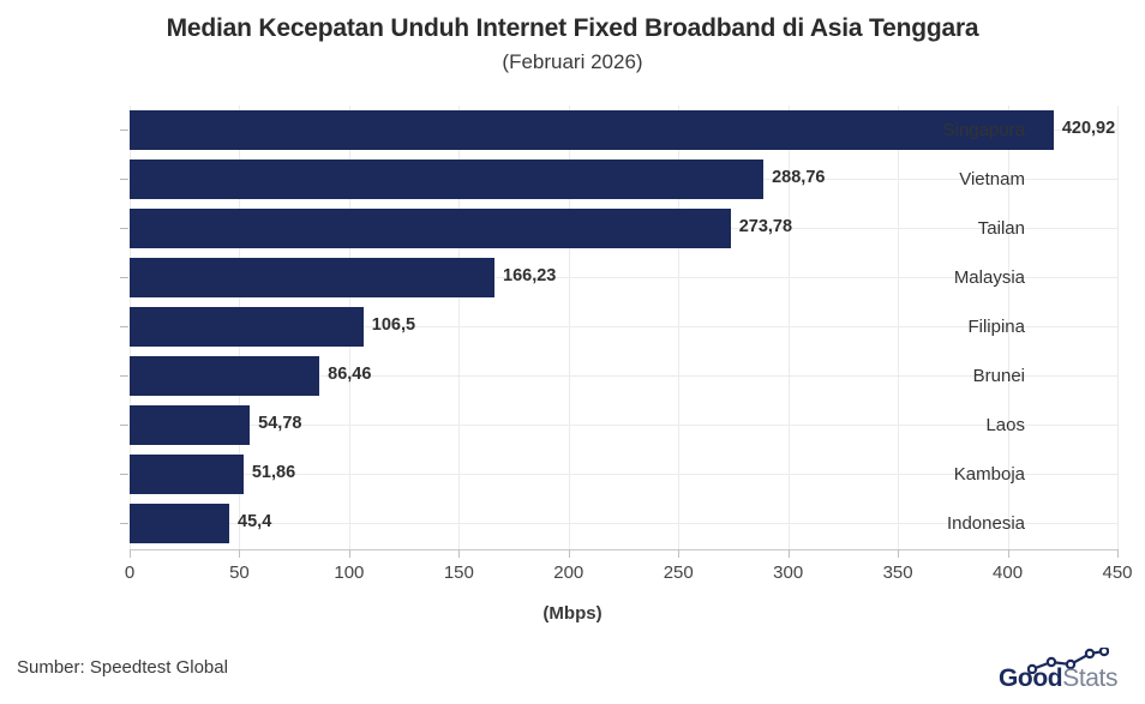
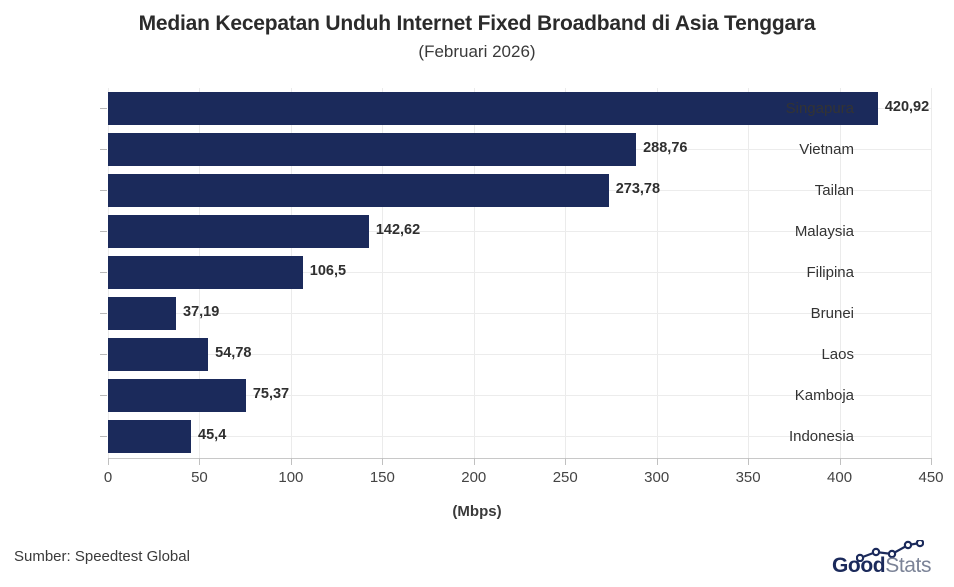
Malaysia: 166,23 -> 142,62
Brunei: 86,46 -> 37,19
Kamboja: 51,86 -> 75,37
